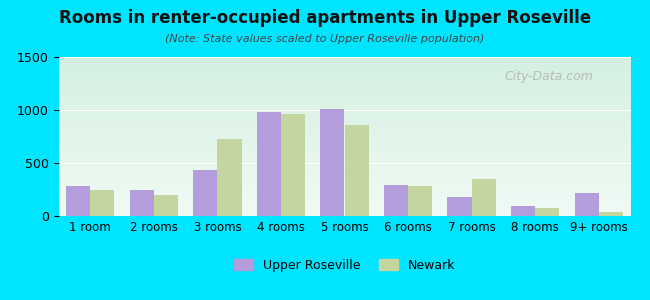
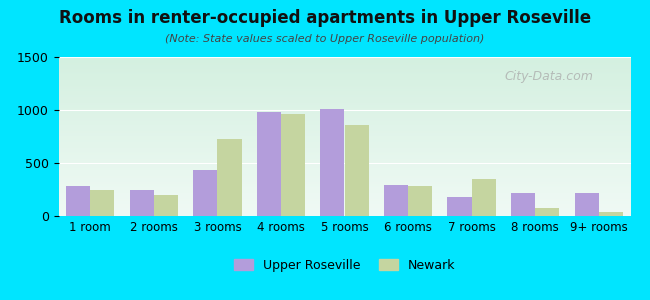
Upper Roseville/8 rooms: 100 -> 220
